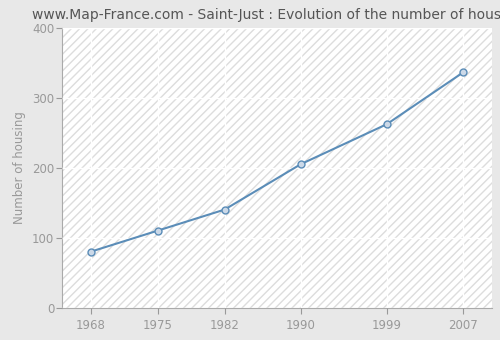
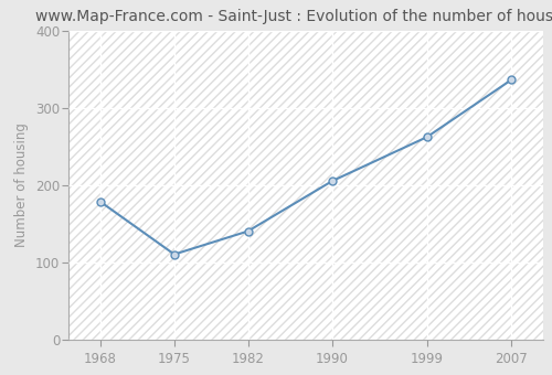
1968: 80 -> 178
